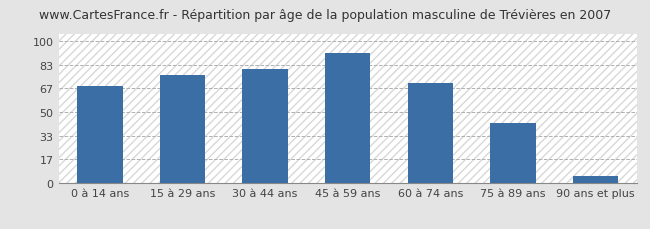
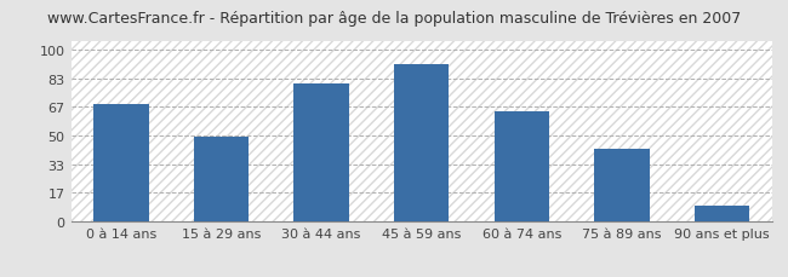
15 à 29 ans: 76 -> 49
60 à 74 ans: 70 -> 64
90 ans et plus: 5 -> 9
